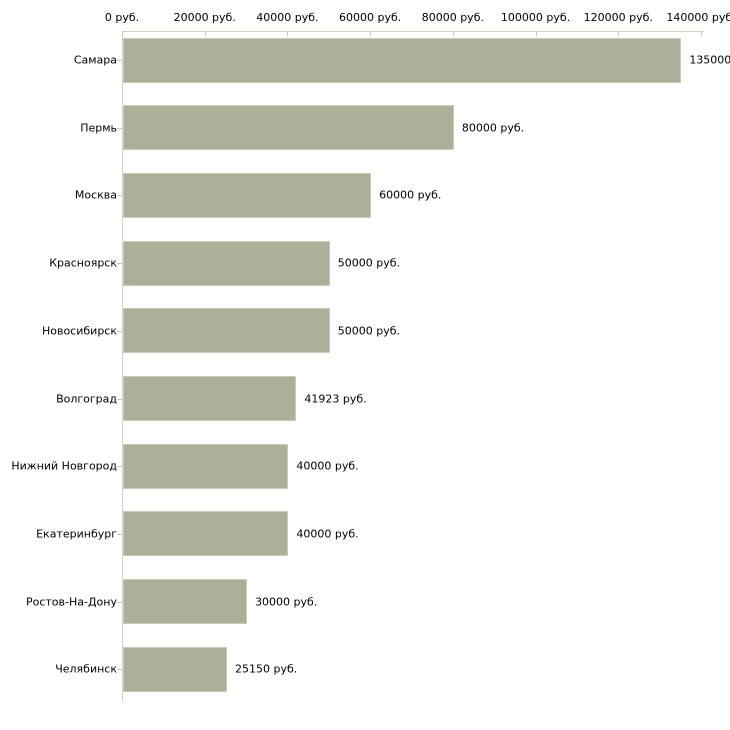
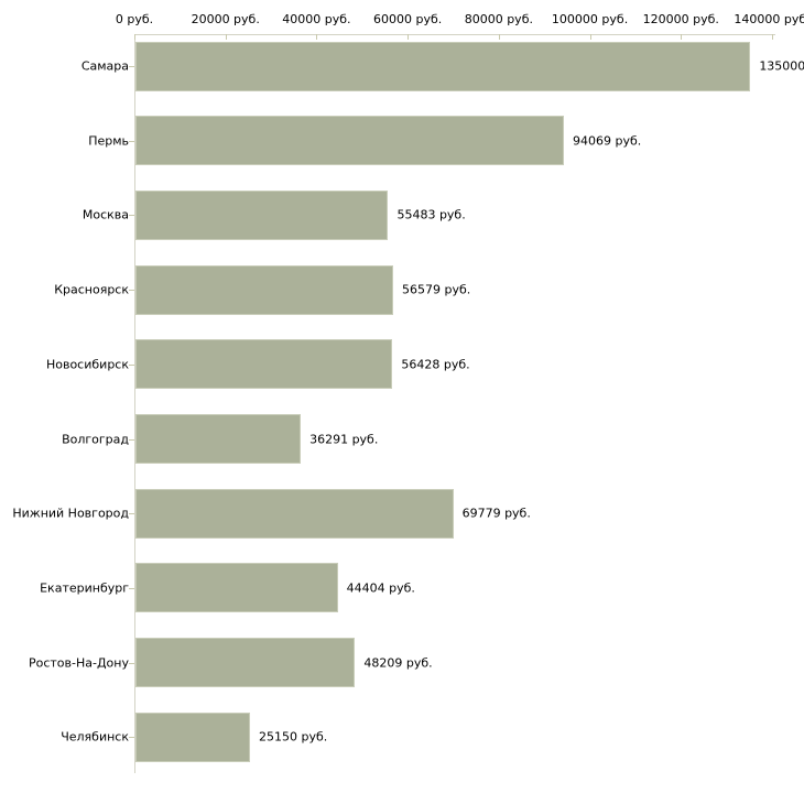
Пермь: 80000 -> 94069
Москва: 60000 -> 55483
Красноярск: 50000 -> 56579
Новосибирск: 50000 -> 56428
Волгоград: 41923 -> 36291
Нижний Новгород: 40000 -> 69779
Екатеринбург: 40000 -> 44404
Ростов-На-Дону: 30000 -> 48209
